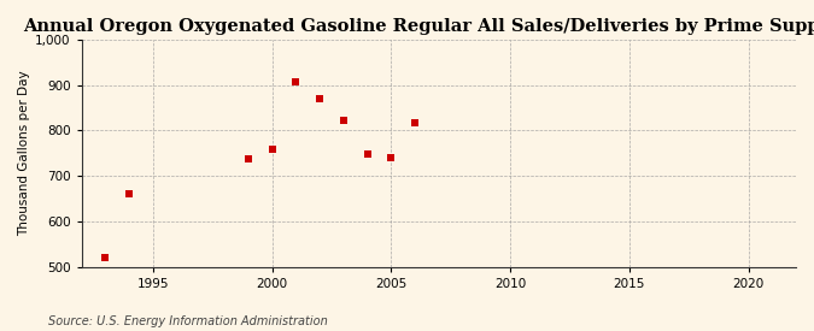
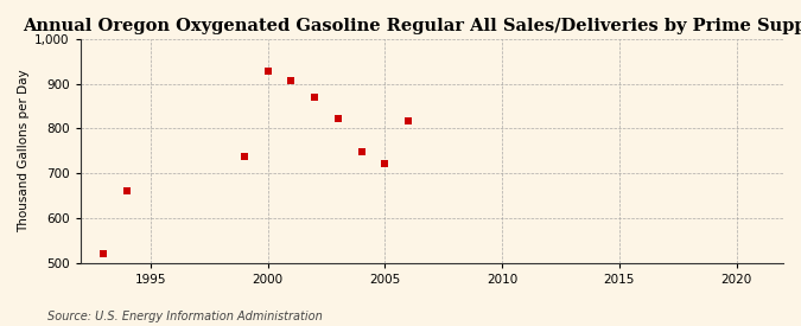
2000: 760 -> 928
2005: 740 -> 722
